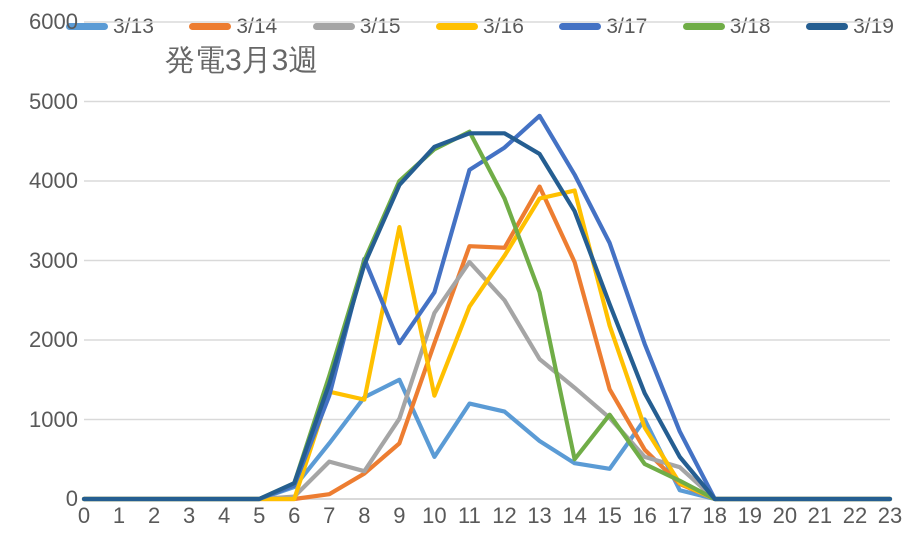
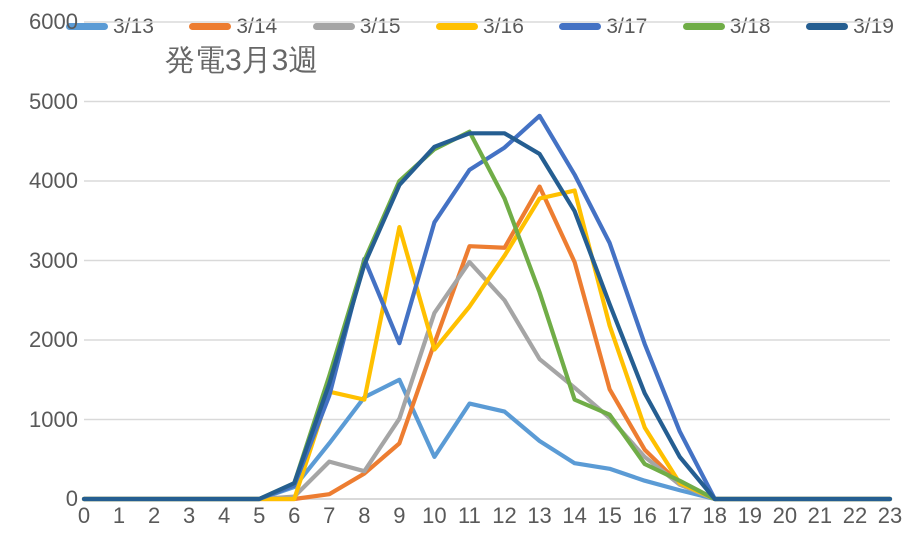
3/16/10: 1300 -> 1900
3/17/10: 2600 -> 3500
3/18/14: 500 -> 1200
3/13/16: 1000 -> 200
3/15/17: 400 -> 200
